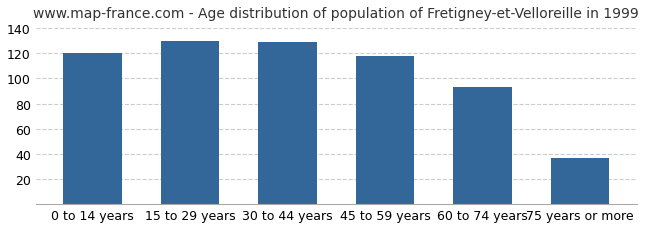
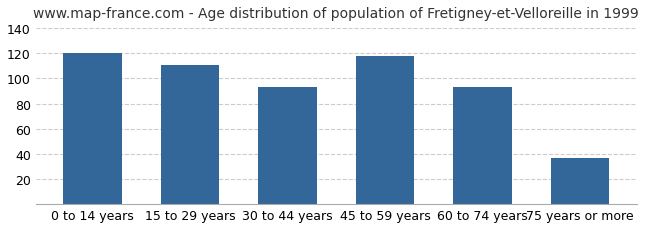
15 to 29 years: 130 -> 111
30 to 44 years: 129 -> 93
